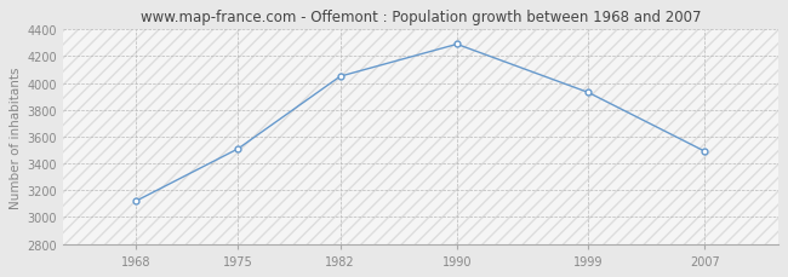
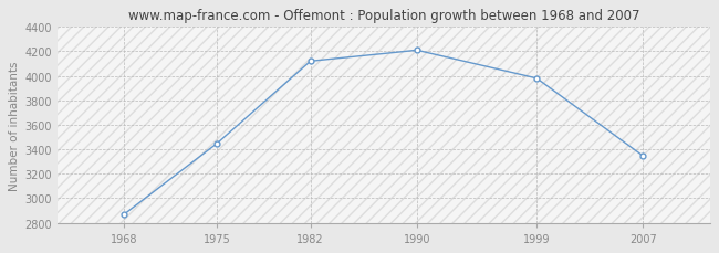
1968: 3120 -> 2870
1975: 3510 -> 3450
1982: 4050 -> 4120
1990: 4290 -> 4210
1999: 3930 -> 3980
2007: 3490 -> 3340
